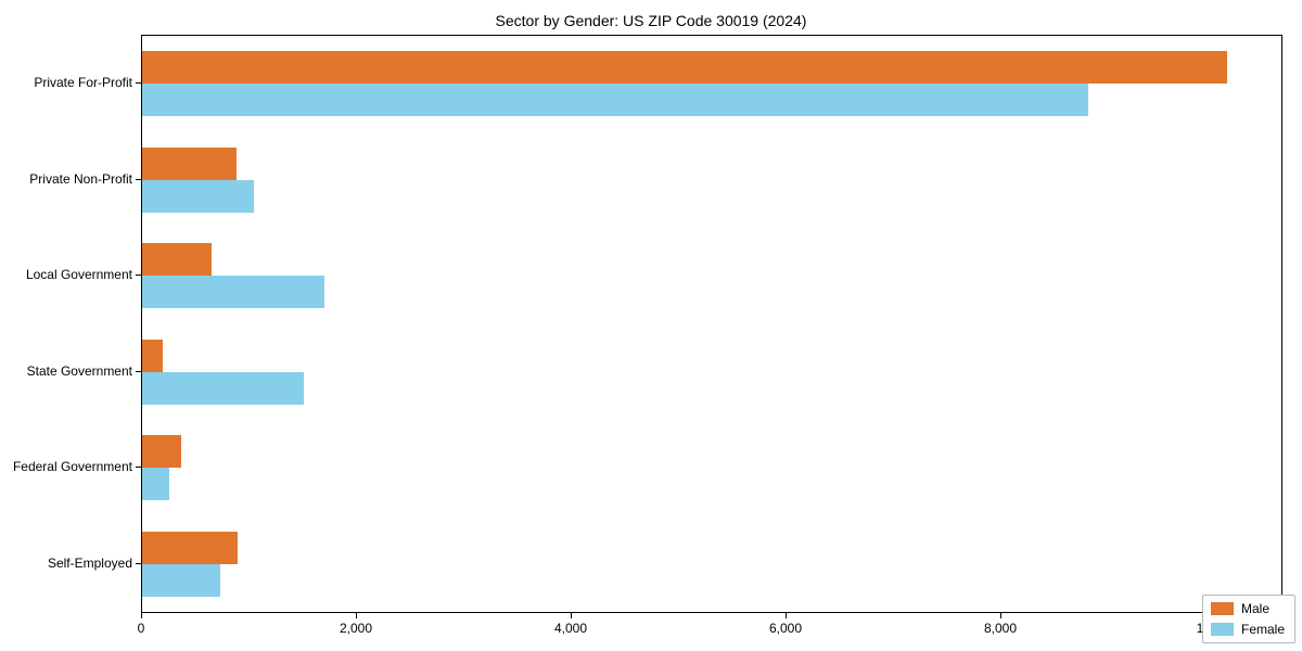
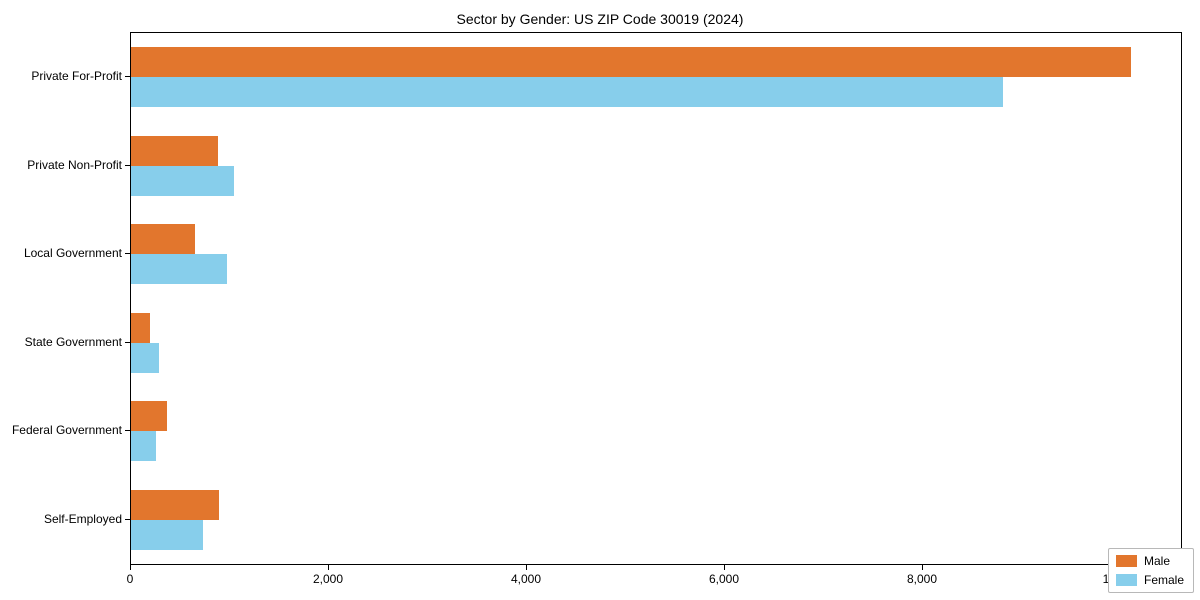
Female/Local Government: 1700 -> 1000
Female/State Government: 1500 -> 300
